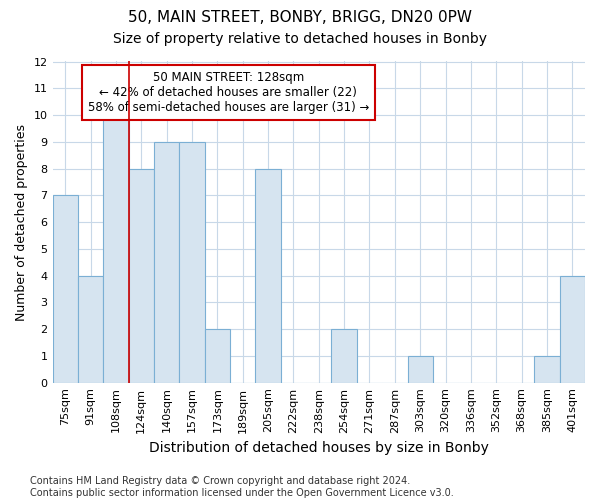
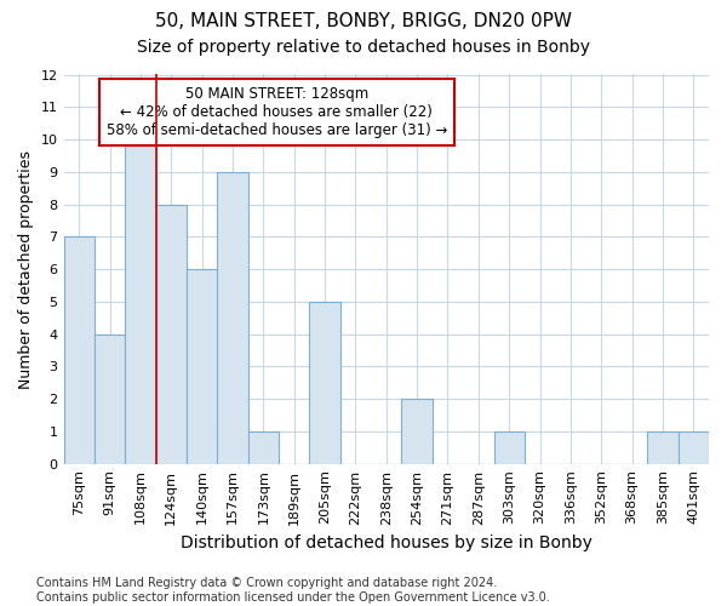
140sqm: 9 -> 6
173sqm: 2 -> 1
205sqm: 8 -> 5
401sqm: 4 -> 1
